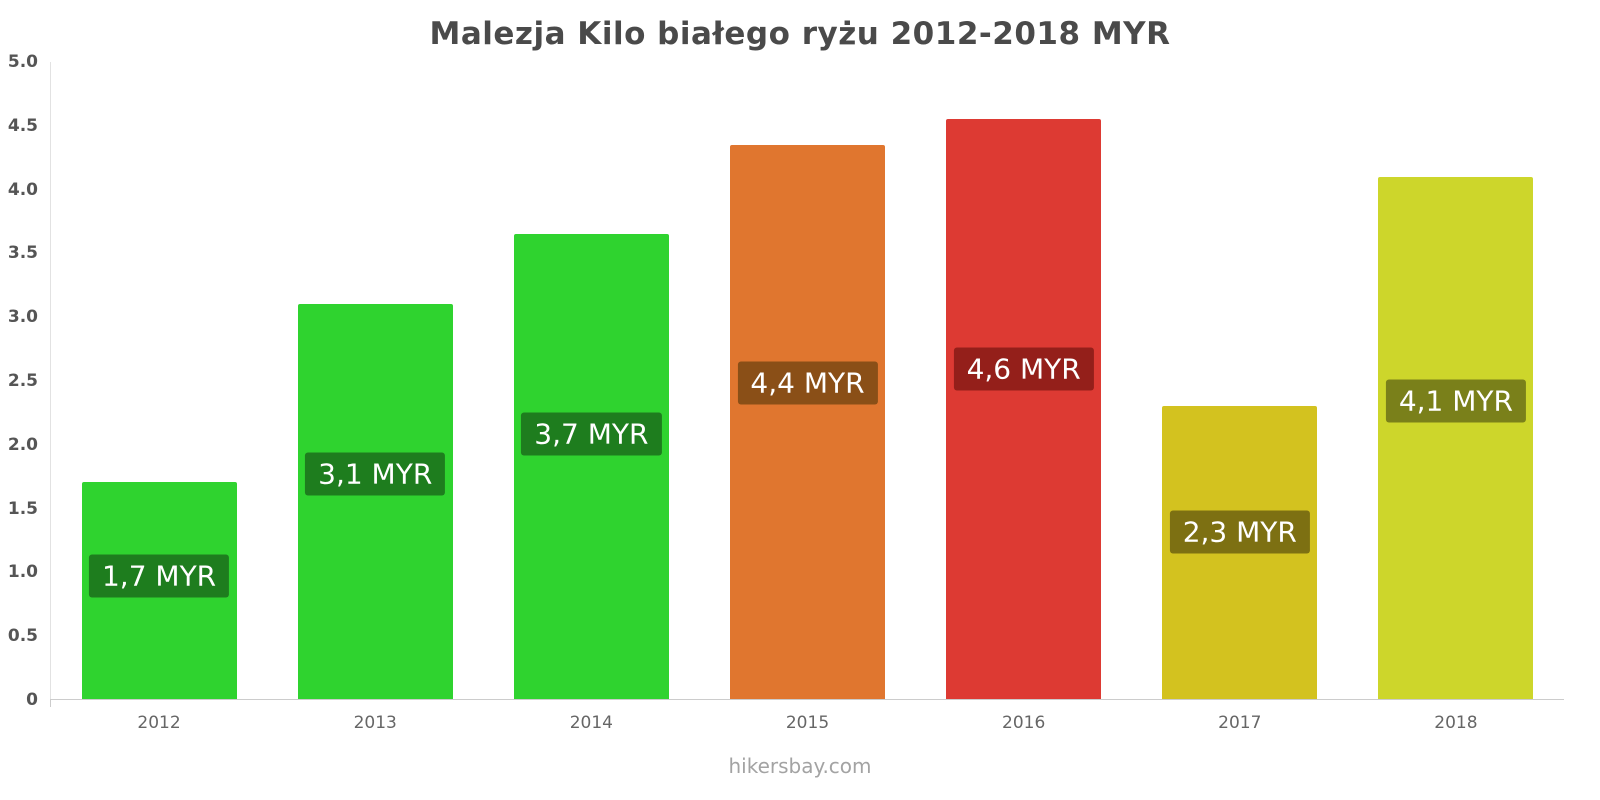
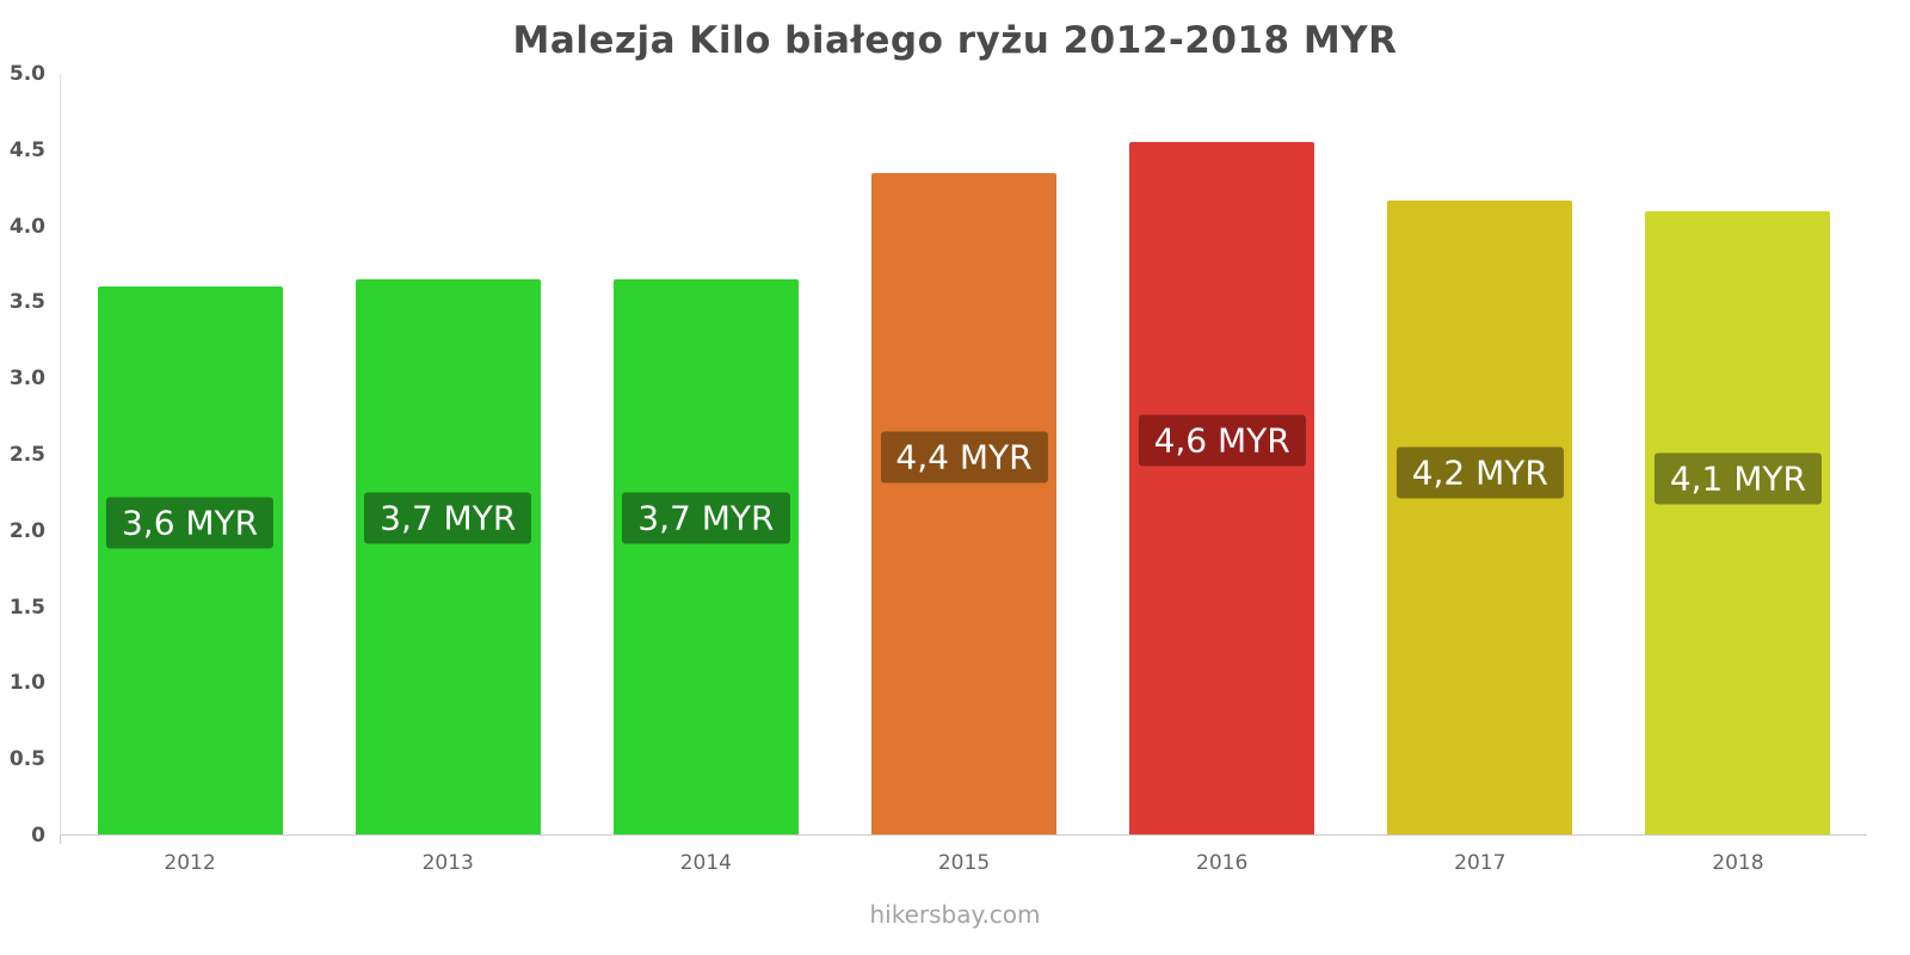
2012: 1,7 -> 3,6
2013: 3,1 -> 3,7
2017: 2,3 -> 4,2
